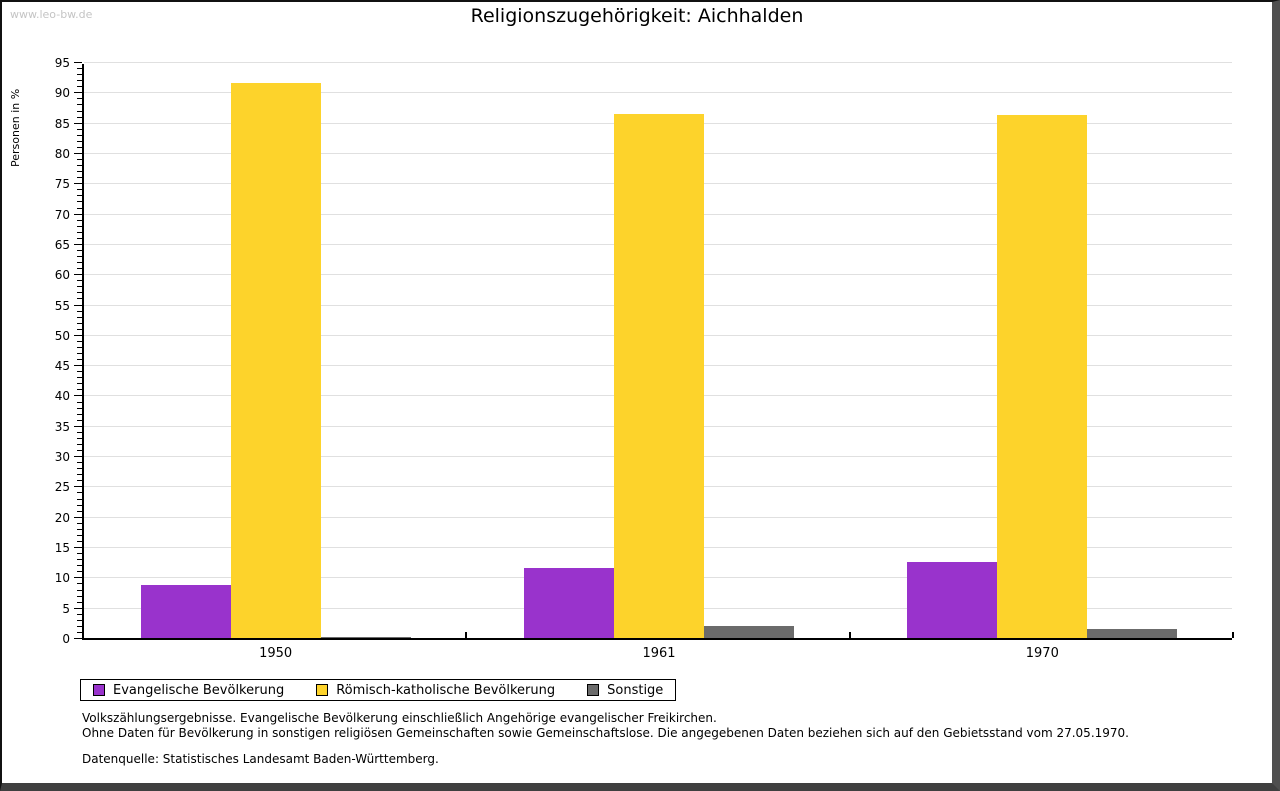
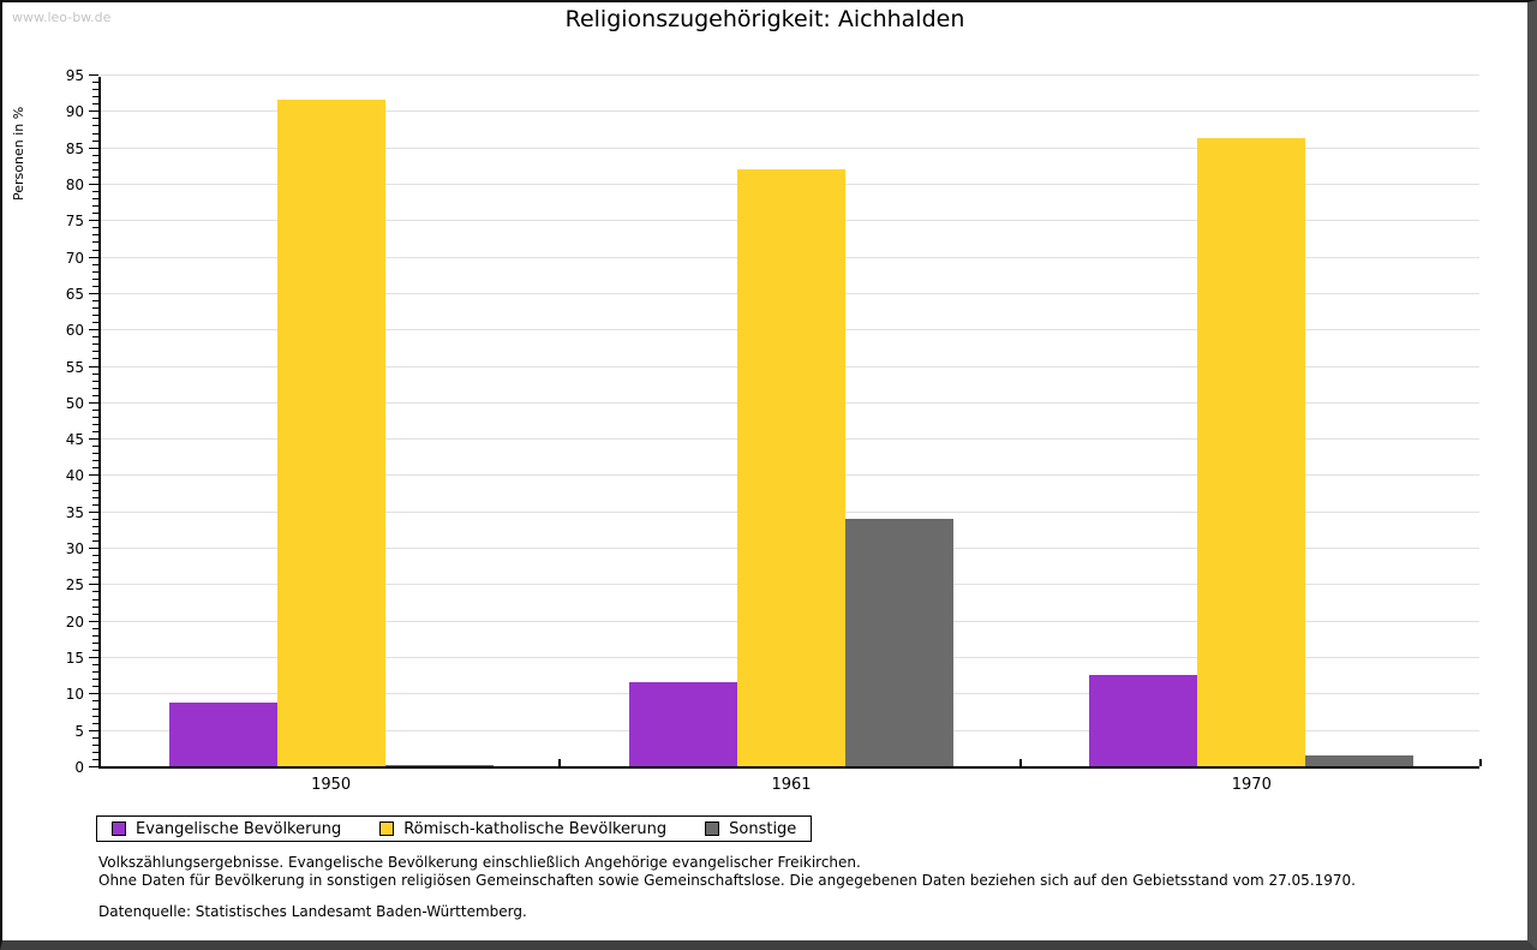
Römisch-katholische Bevölkerung/1961: 86 -> 82
Sonstige/1961: 2 -> 34
